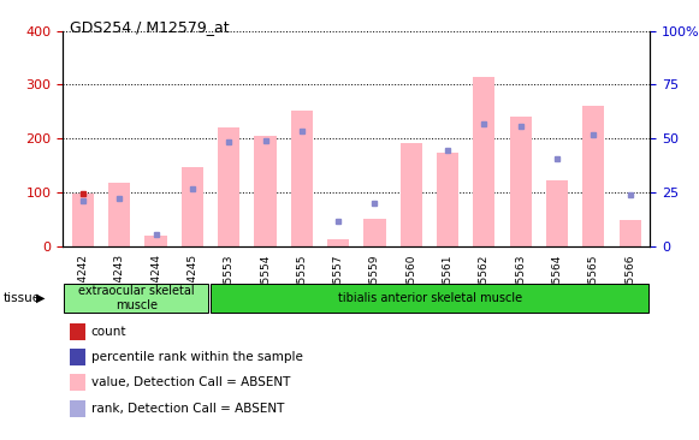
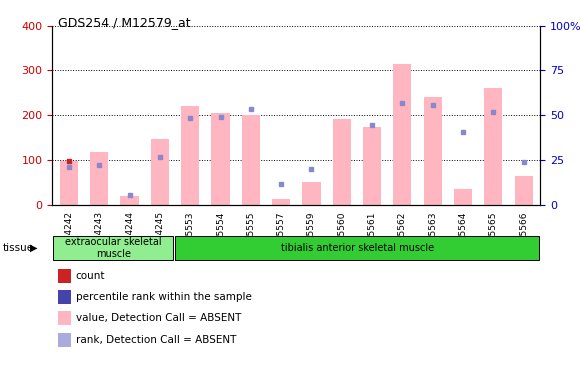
GSM5555: 252 -> 200
GSM5564: 123 -> 35
GSM5566: 50 -> 65
